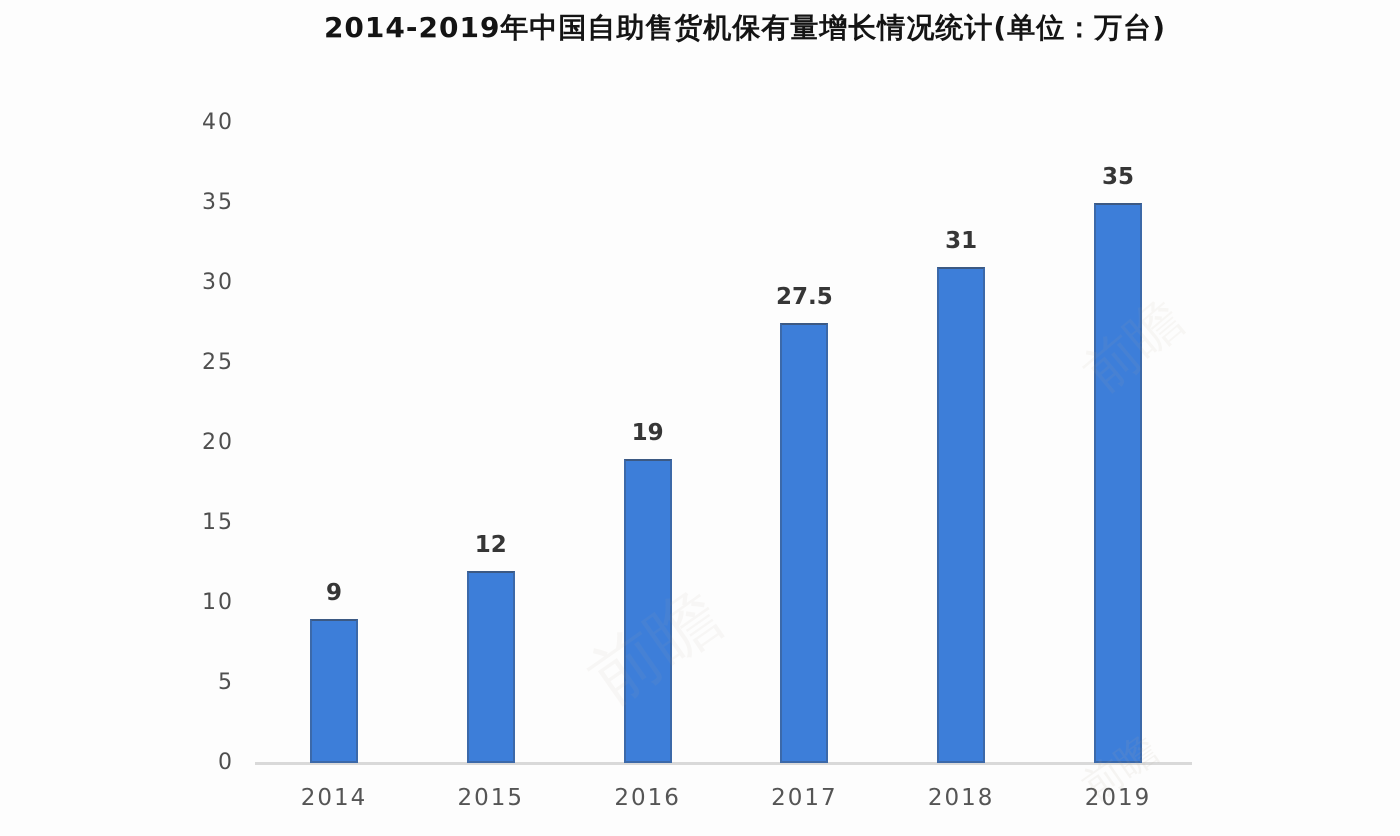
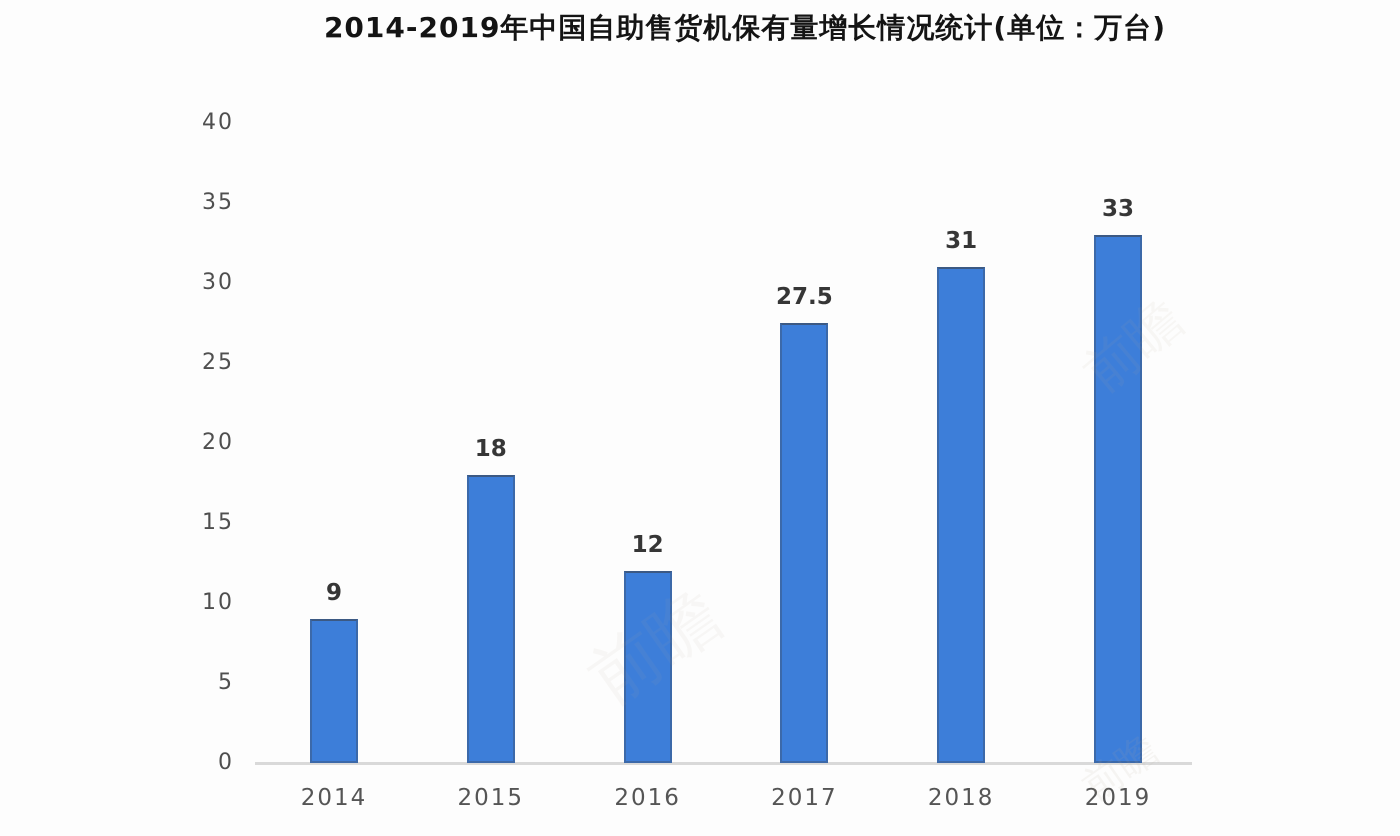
2015: 12 -> 18
2016: 19 -> 12
2019: 35 -> 33
